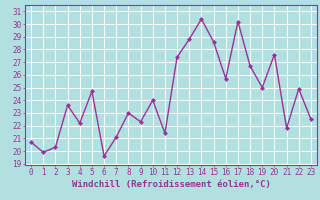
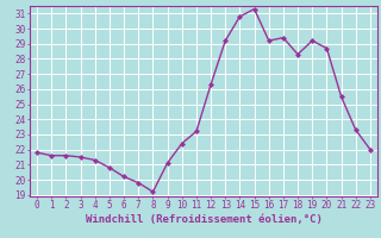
0: 20.7 -> 21.8
1: 19.9 -> 21.6
2: 20.3 -> 21.6
3: 23.6 -> 21.5
4: 22.2 -> 21.3
5: 24.7 -> 20.8
6: 19.6 -> 20.2
7: 21.1 -> 19.8
8: 23.0 -> 19.2
9: 22.3 -> 21.1
10: 24.0 -> 22.4
11: 21.4 -> 23.2
12: 27.4 -> 26.3
13: 28.8 -> 29.2
14: 30.4 -> 30.8
15: 28.6 -> 31.3
16: 25.7 -> 29.2
17: 30.2 -> 29.4
18: 26.7 -> 28.3
19: 25.0 -> 29.2
20: 27.6 -> 28.7
21: 21.8 -> 25.5
22: 24.9 -> 23.3
23: 22.5 -> 22.0
